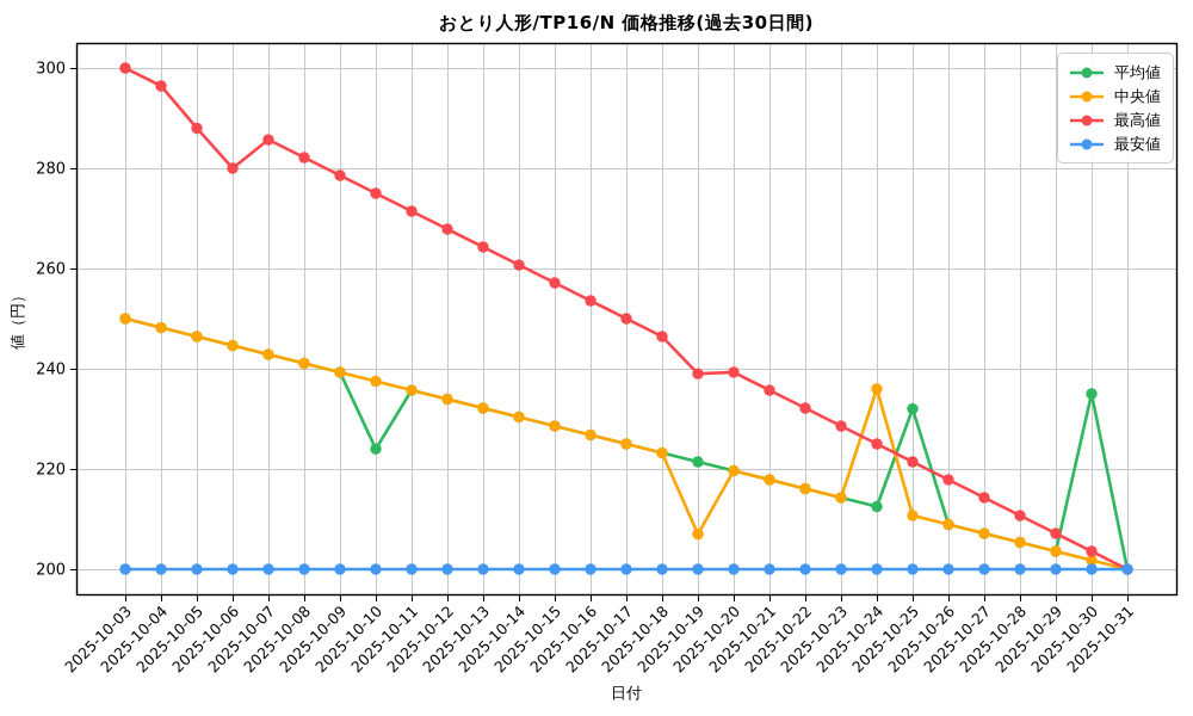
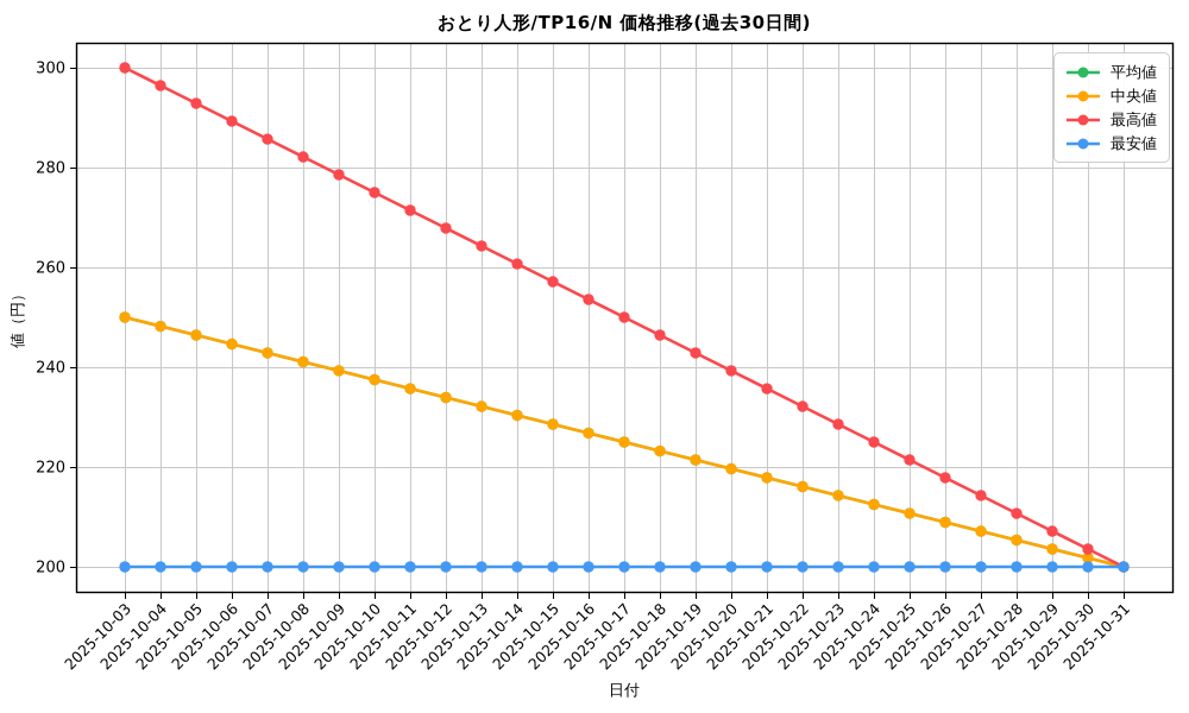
最高値/2025-10-05: 288 -> 293
最高値/2025-10-06: 280 -> 289
平均値/2025-10-10: 224 -> 238
中央値/2025-10-19: 207 -> 221
最高値/2025-10-19: 239 -> 243
中央値/2025-10-24: 236 -> 212
平均値/2025-10-25: 232 -> 211
平均値/2025-10-30: 235 -> 202
